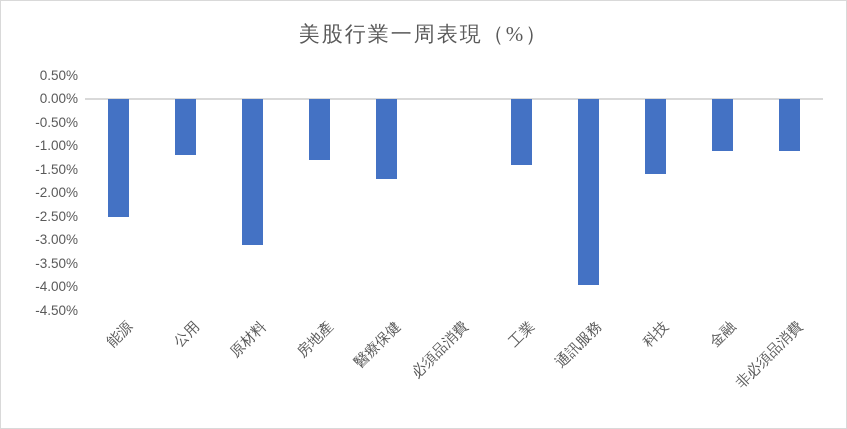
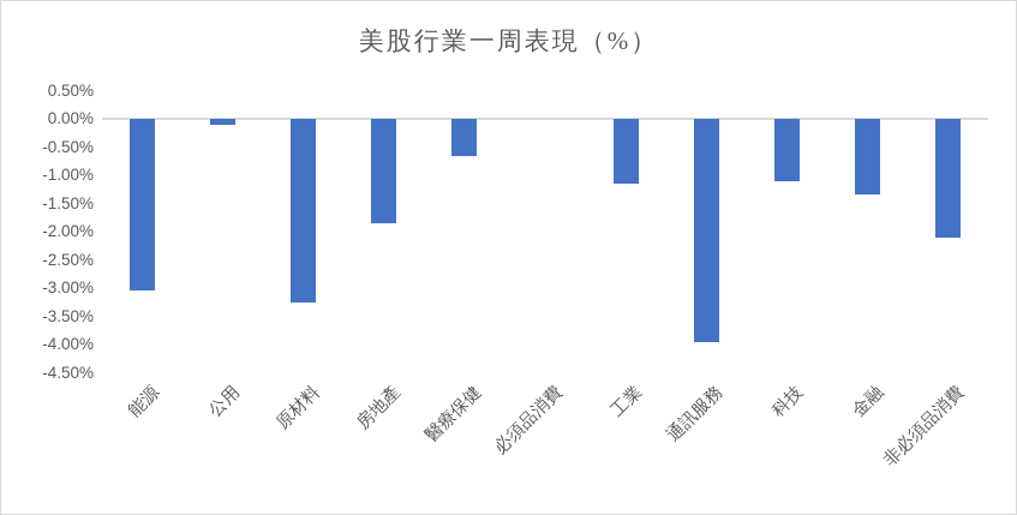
能源: -2.5% -> -3.0%
公用: -1.2% -> -0.1%
原材料: -3.1% -> -3.2%
房地產: -1.3% -> -1.9%
醫療保健: -1.7% -> -0.7%
工業: -1.4% -> -1.1%
科技: -1.6% -> -1.1%
金融: -1.1% -> -1.4%
非必須品消費: -1.1% -> -2.1%
